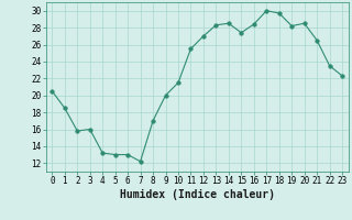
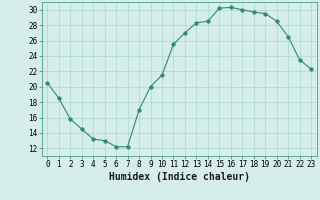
3: 16.0 -> 14.5
6: 13.0 -> 12.2
15: 27.4 -> 30.2
16: 28.4 -> 30.3
19: 28.2 -> 29.5
